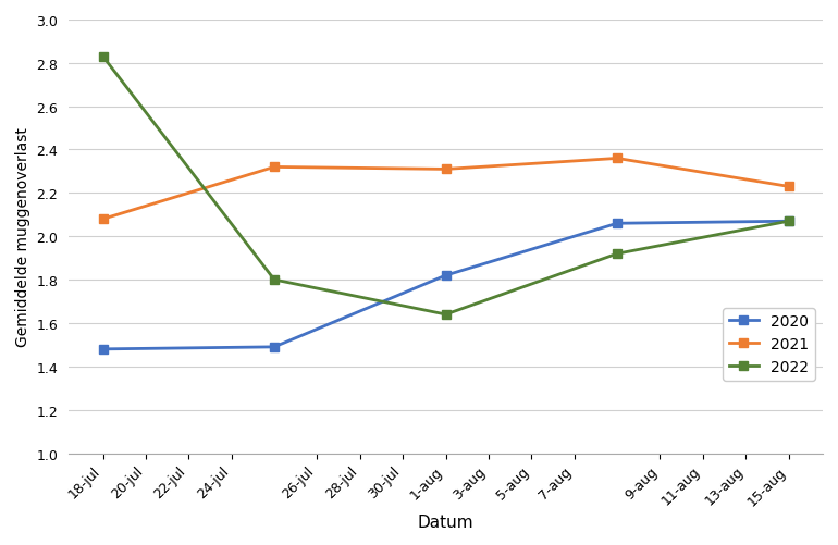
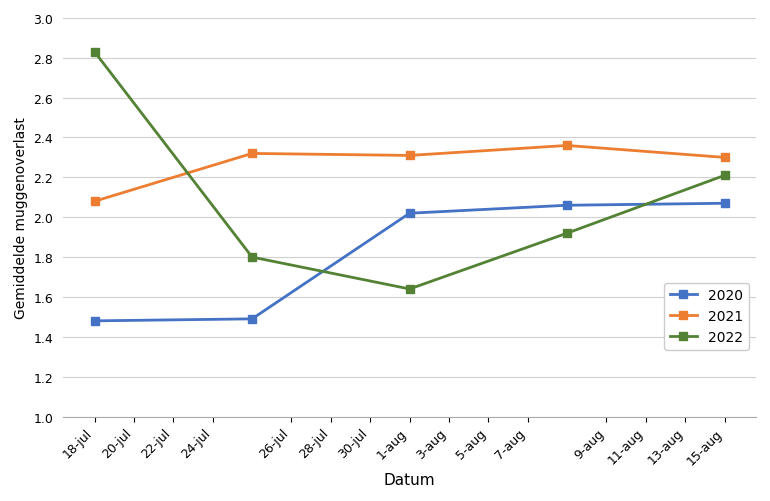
2020/1-aug: 1.82 -> 2.02
2021/15-aug: 2.23 -> 2.30
2022/15-aug: 2.07 -> 2.21
